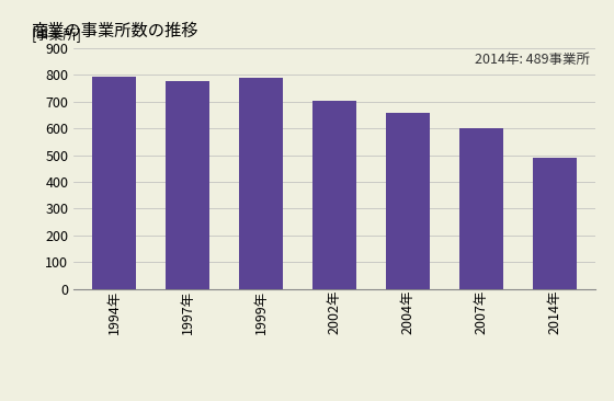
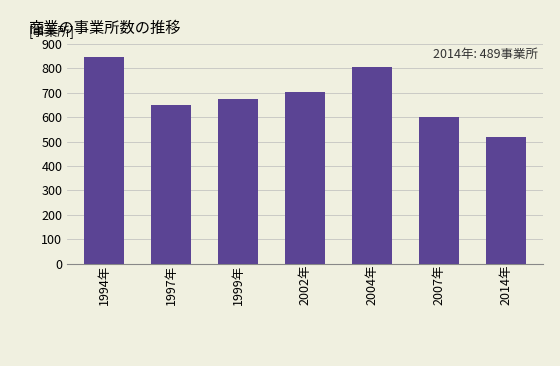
1994年: 793 -> 845
1997年: 776 -> 650
1999年: 787 -> 675
2004年: 659 -> 805
2014年: 489 -> 520
